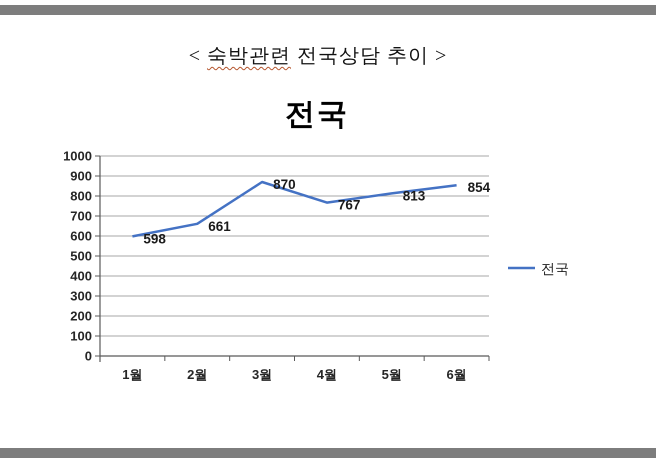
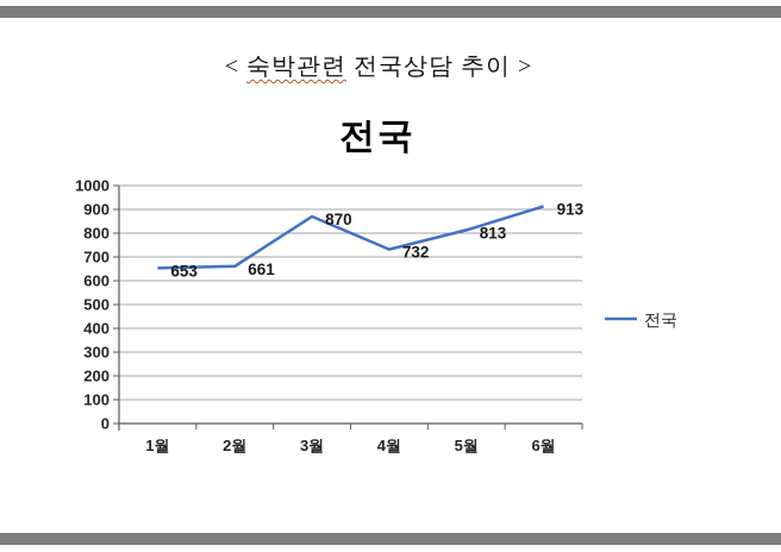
1월: 598 -> 653
4월: 767 -> 732
6월: 854 -> 913
